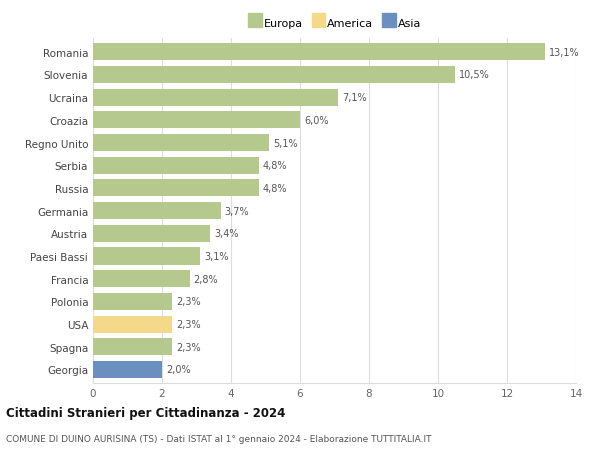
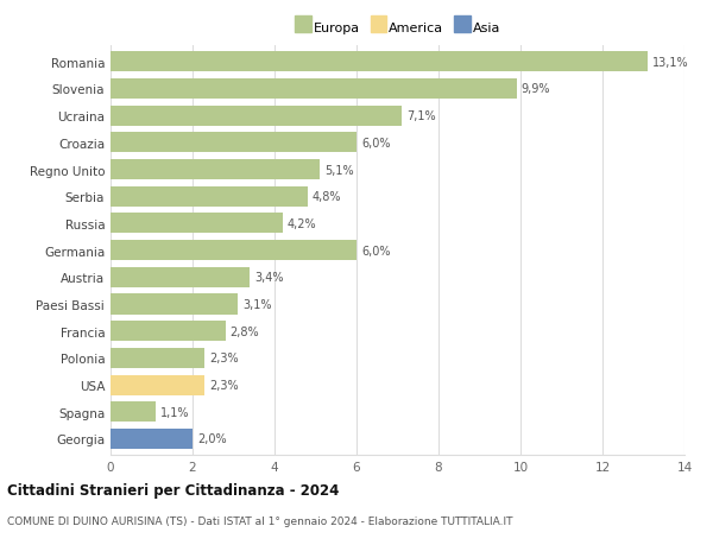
Slovenia: 10,5% -> 9,9%
Russia: 4,8% -> 4,2%
Germania: 3,7% -> 6,0%
Spagna: 2,3% -> 1,1%
